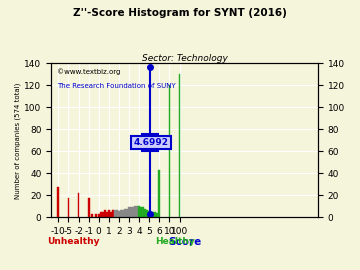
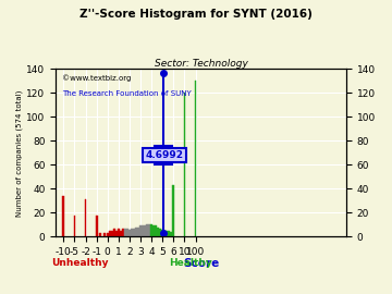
-10: 28 -> 34
-2: 22 -> 31
